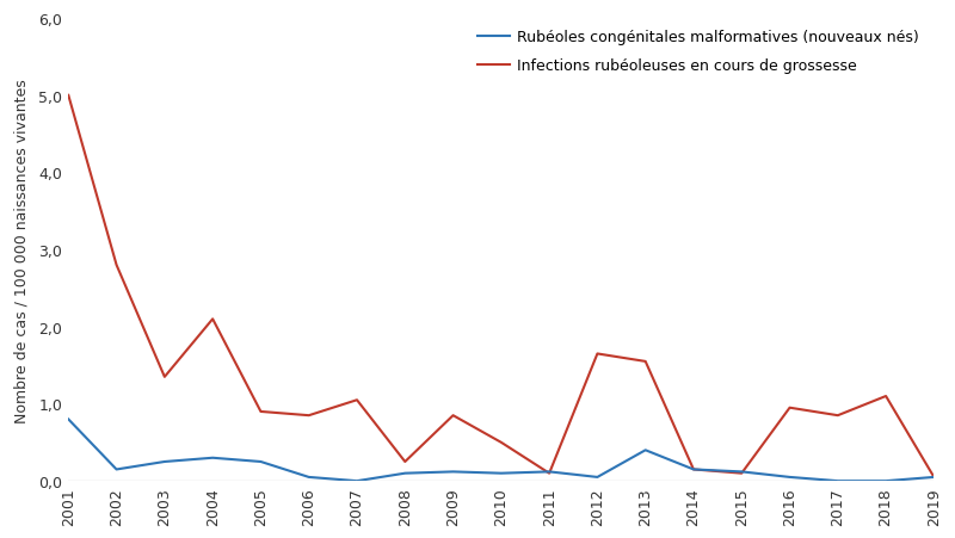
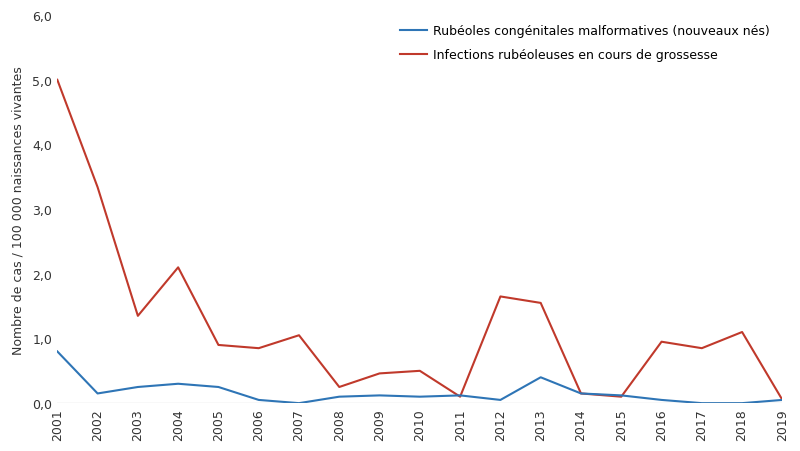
Infections rubéoleuses en cours de grossesse/2002: 2,80 -> 3,34
Infections rubéoleuses en cours de grossesse/2009: 0,85 -> 0,46
